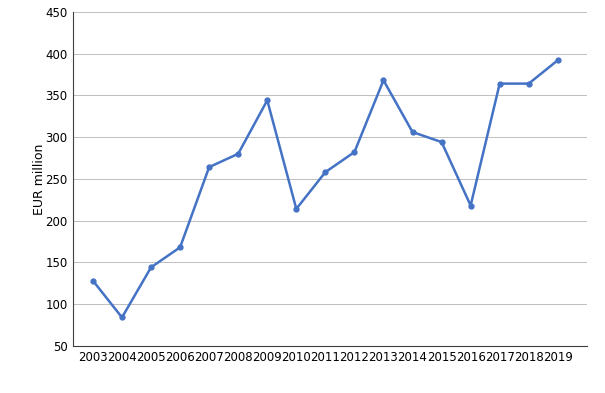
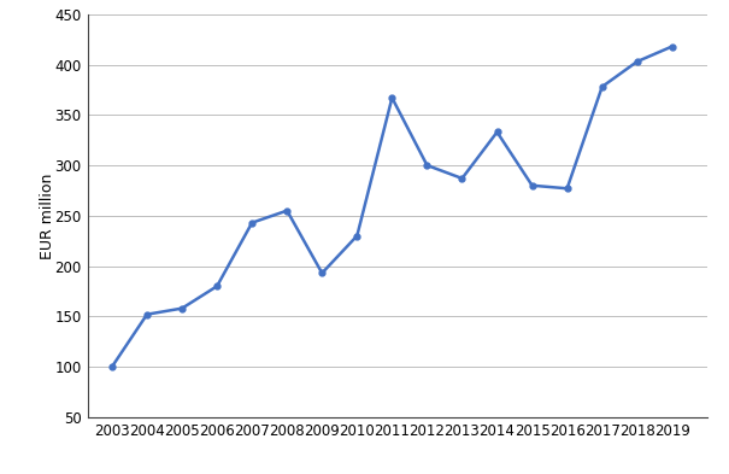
2003: 128 -> 100
2004: 84 -> 152
2005: 144 -> 158
2006: 168 -> 180
2007: 264 -> 243
2008: 280 -> 255
2009: 344 -> 193
2010: 214 -> 230
2011: 258 -> 367
2012: 282 -> 300
2013: 368 -> 287
2014: 306 -> 333
2015: 294 -> 280
2016: 218 -> 277
2017: 364 -> 378
2018: 364 -> 403
2019: 392 -> 418
